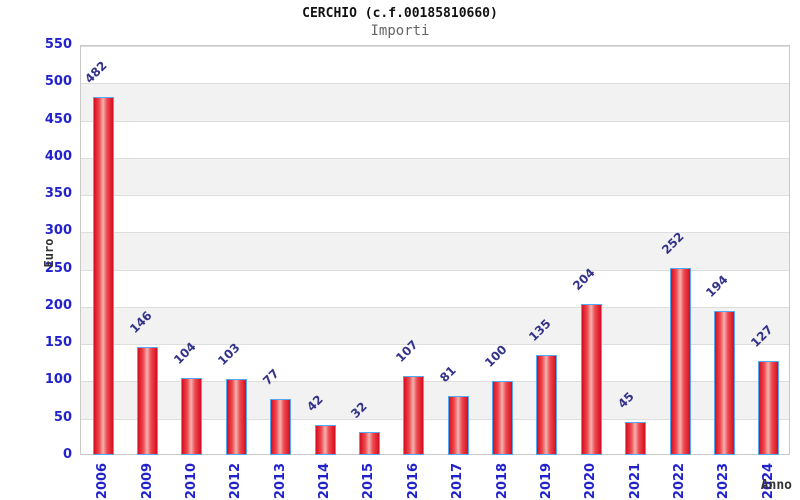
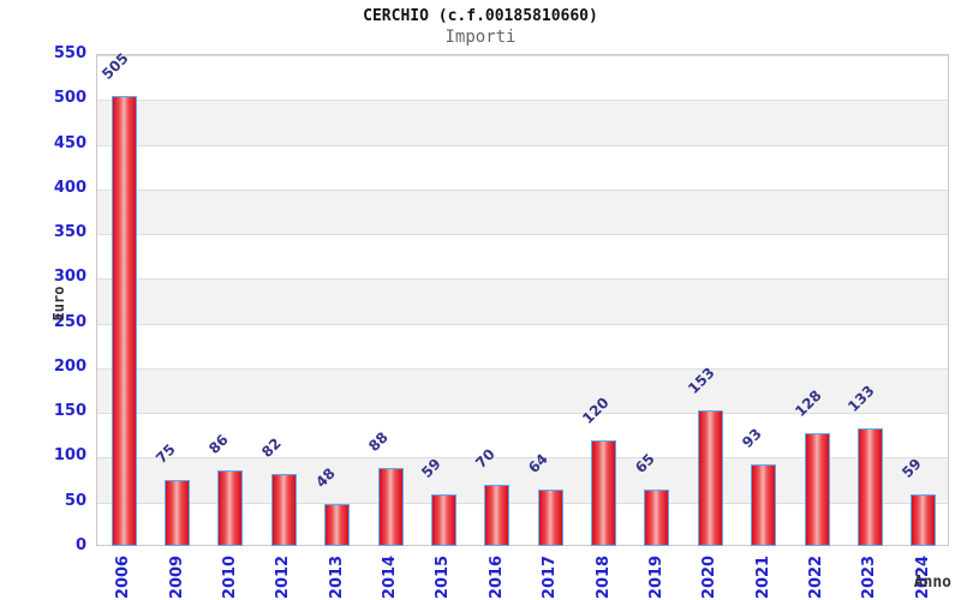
2006: 482 -> 505
2009: 146 -> 75
2010: 104 -> 86
2012: 103 -> 82
2013: 77 -> 48
2014: 42 -> 88
2015: 32 -> 59
2016: 107 -> 70
2017: 81 -> 64
2018: 100 -> 120
2019: 135 -> 65
2020: 204 -> 153
2021: 45 -> 93
2022: 252 -> 128
2023: 194 -> 133
2024: 127 -> 59
